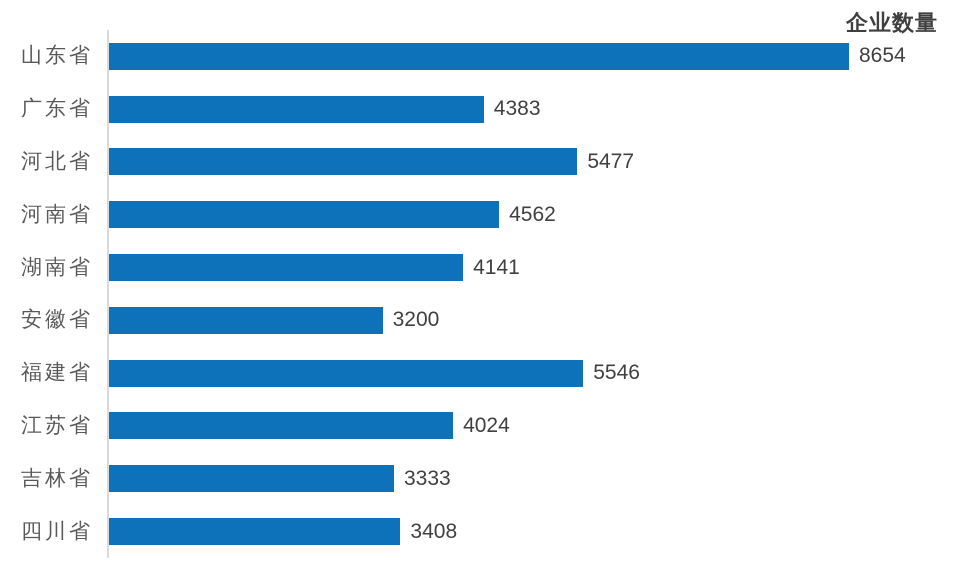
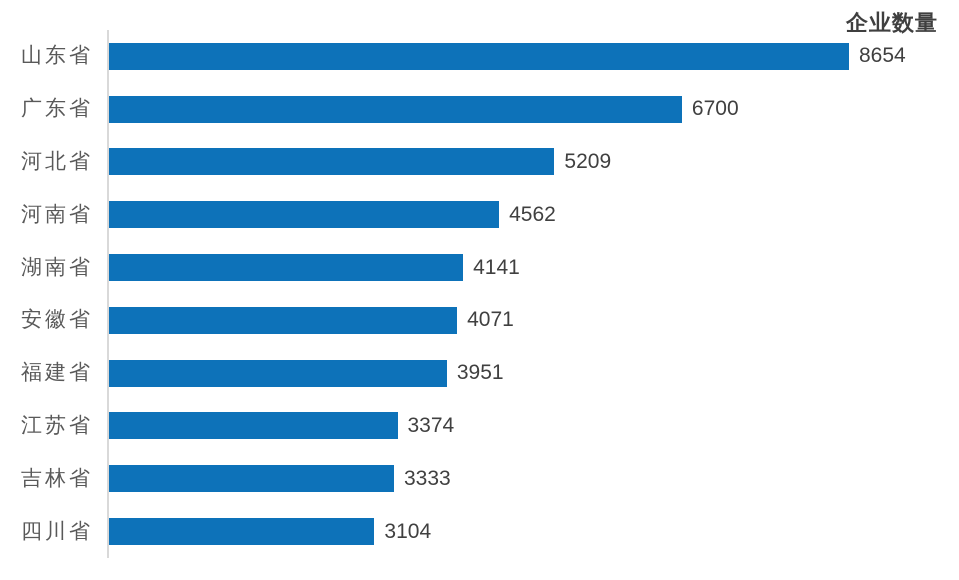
广东省: 4383 -> 6700
河北省: 5477 -> 5209
安徽省: 3200 -> 4071
福建省: 5546 -> 3951
江苏省: 4024 -> 3374
四川省: 3408 -> 3104
